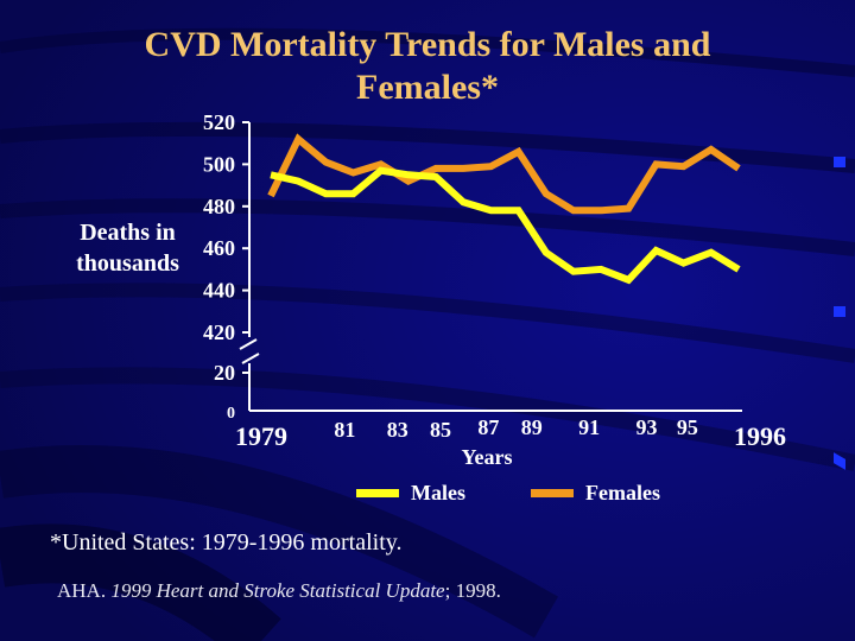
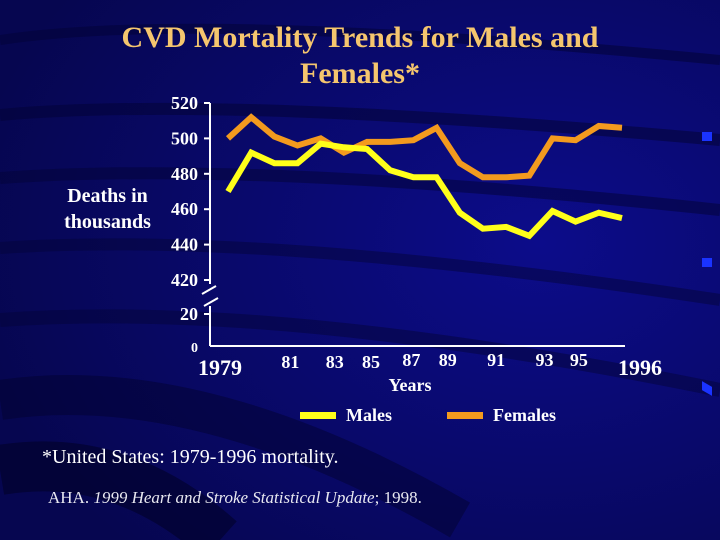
Males/1979: 495 -> 470
Females/1979: 485 -> 500
Males/1996: 450 -> 455
Females/1996: 498 -> 506
